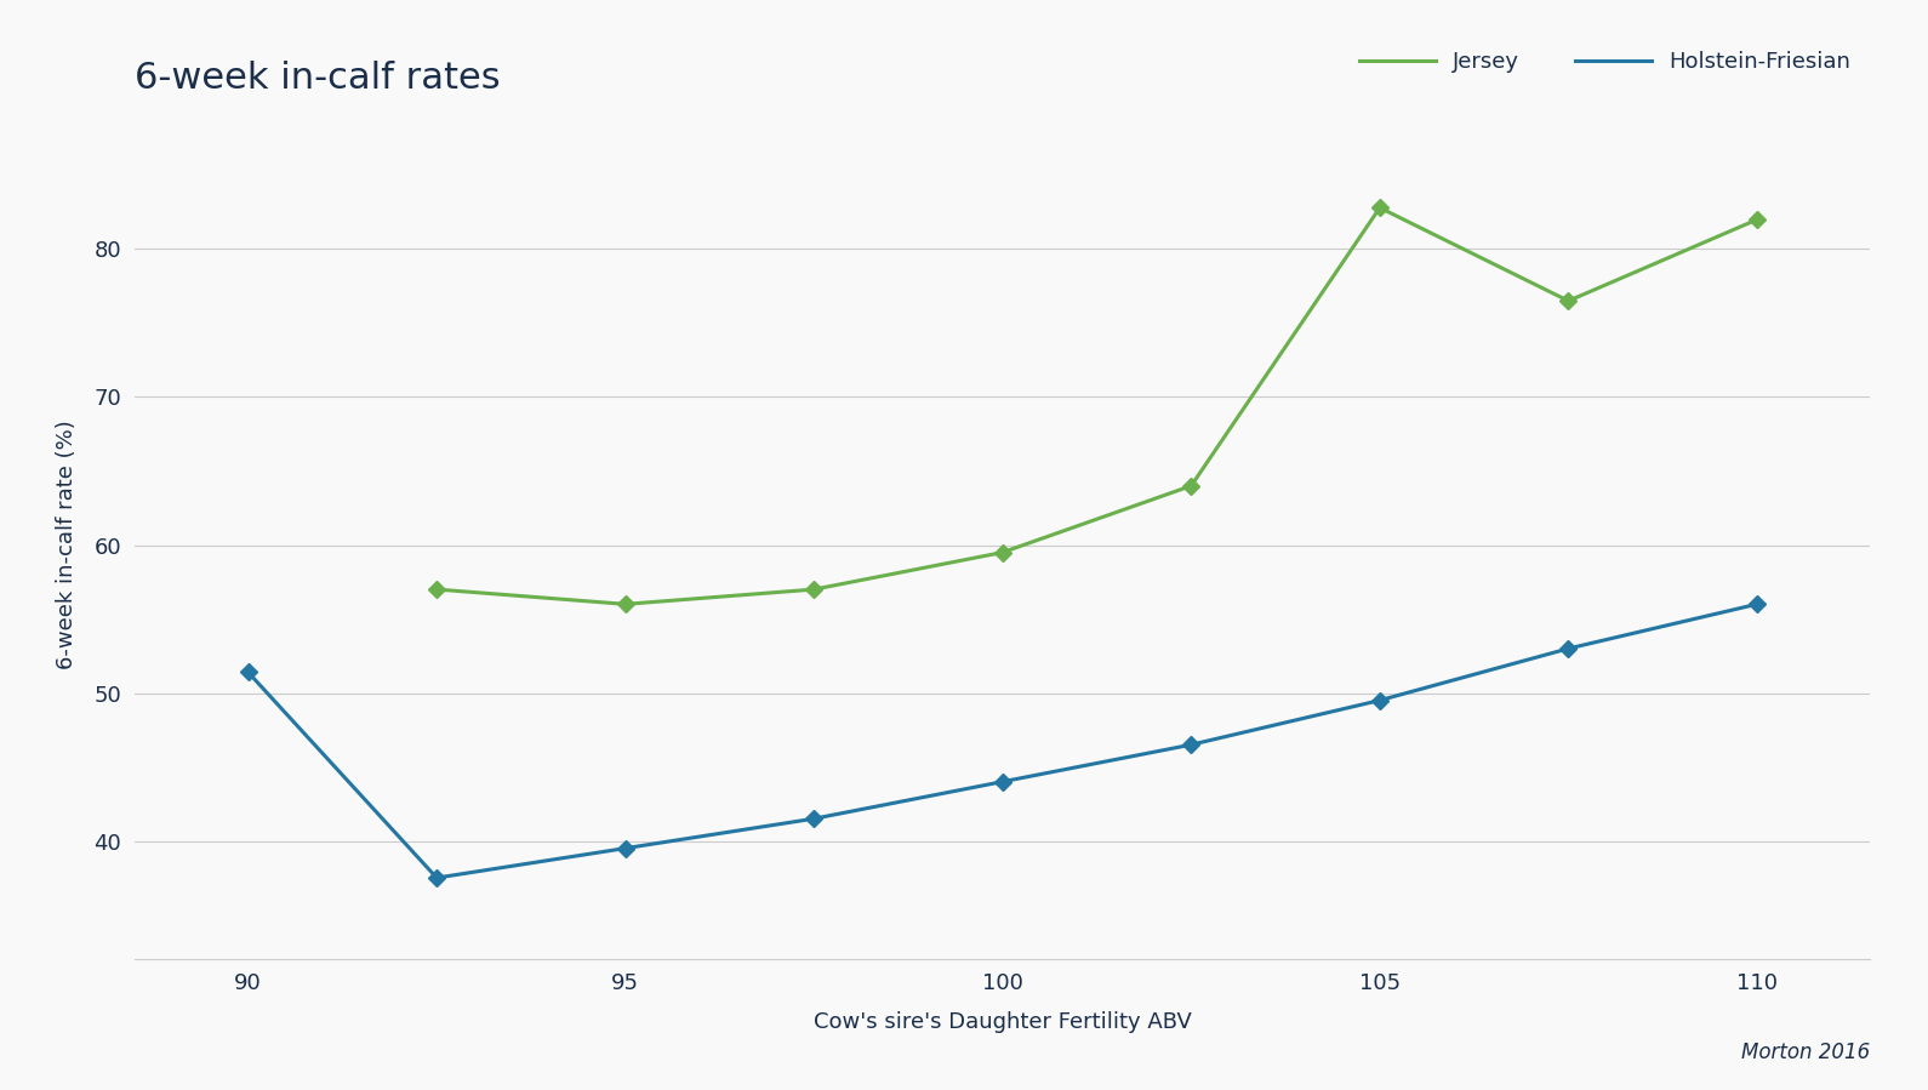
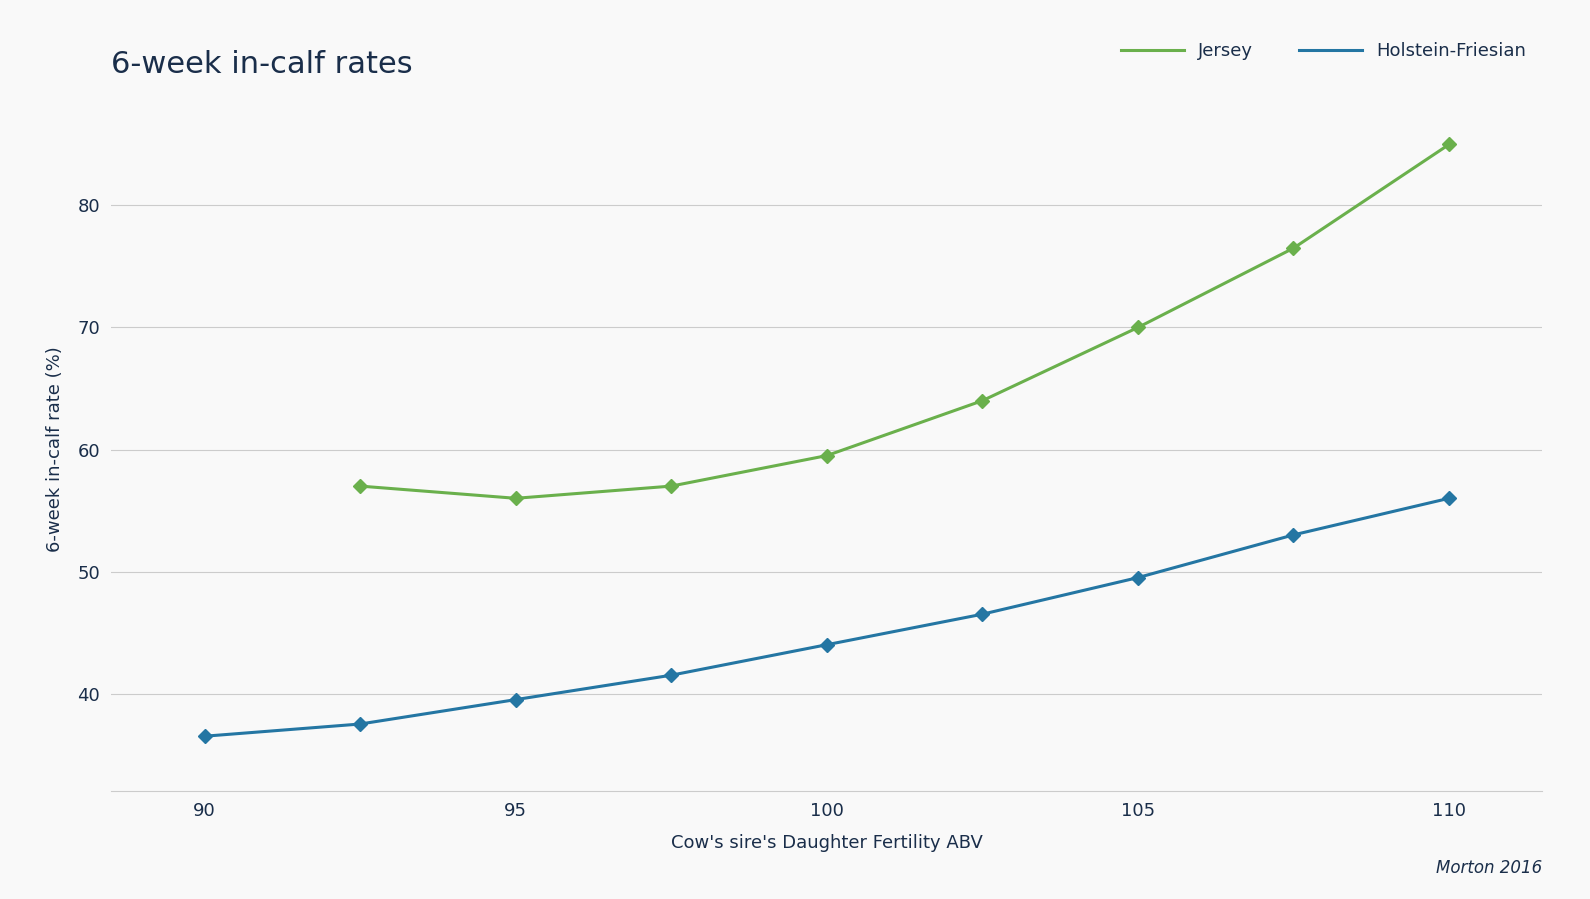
Holstein-Friesian/90: 51.4 -> 36.5
Jersey/105: 82.8 -> 70.0
Jersey/110: 82.0 -> 85.0
